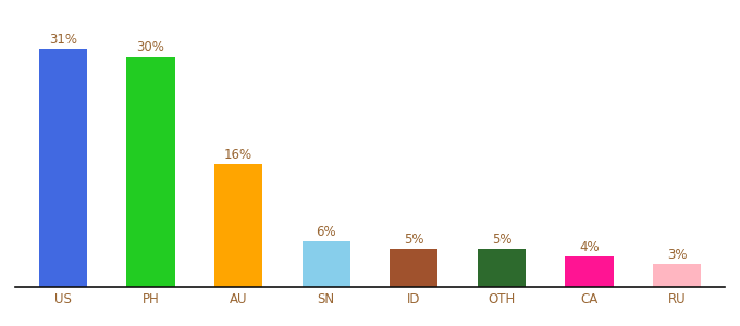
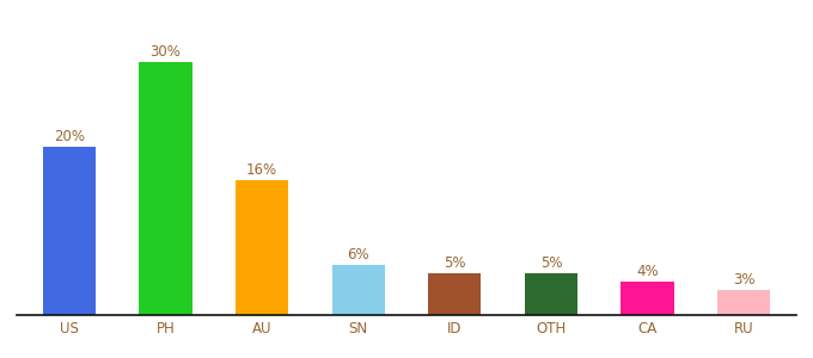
US: 31% -> 20%
